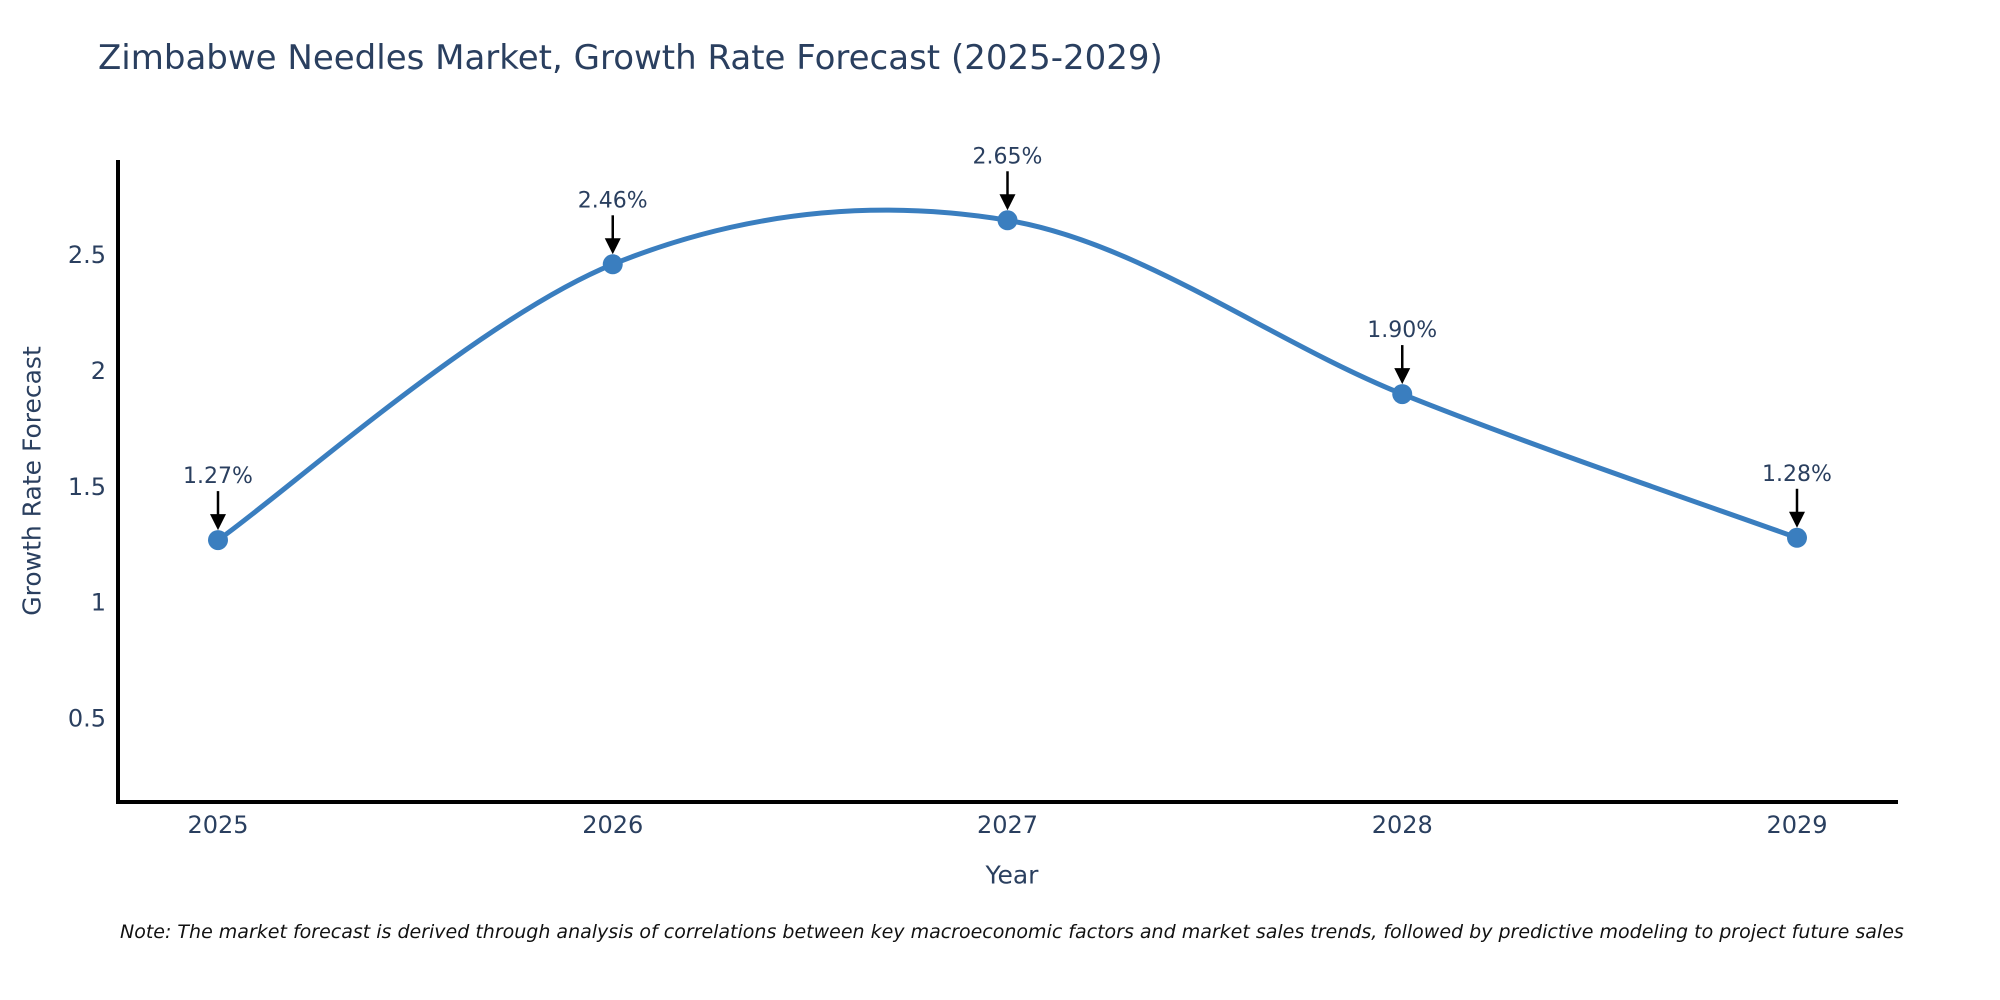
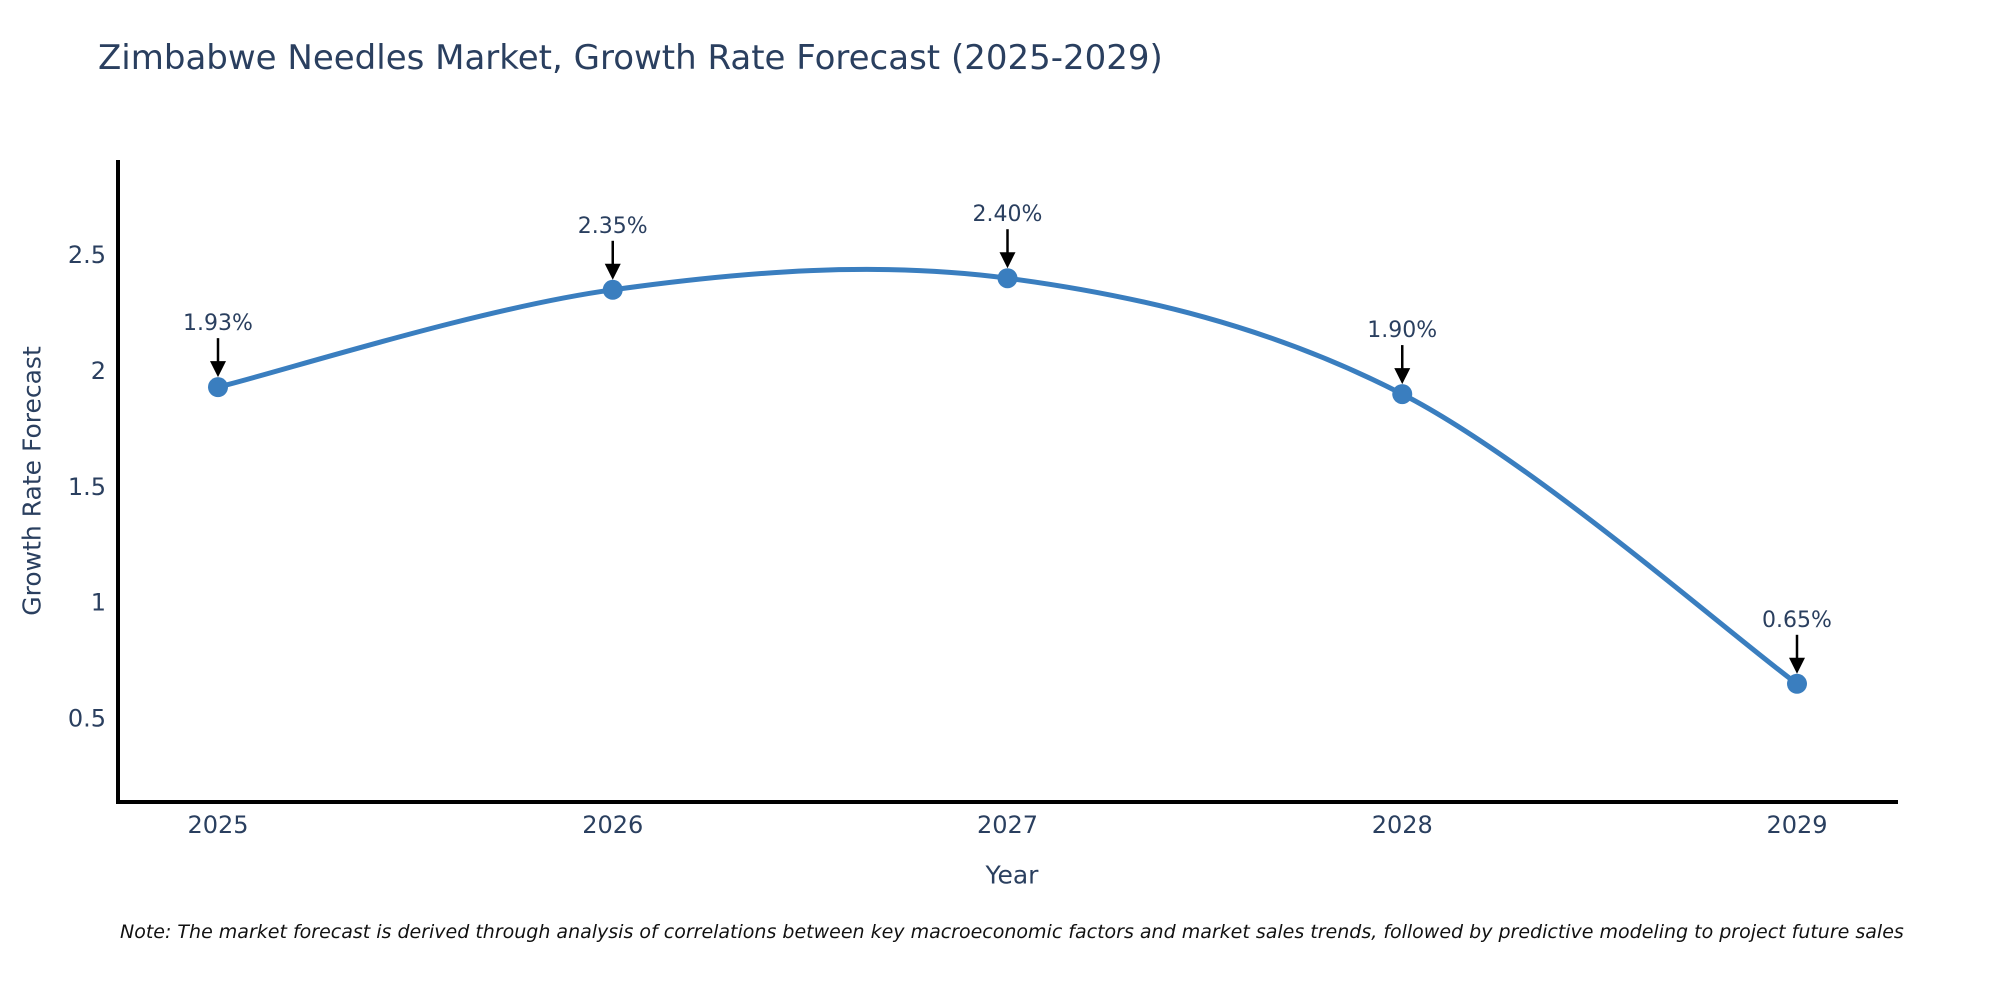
2025: 1.27% -> 1.93%
2026: 2.46% -> 2.35%
2027: 2.65% -> 2.40%
2029: 1.28% -> 0.65%
